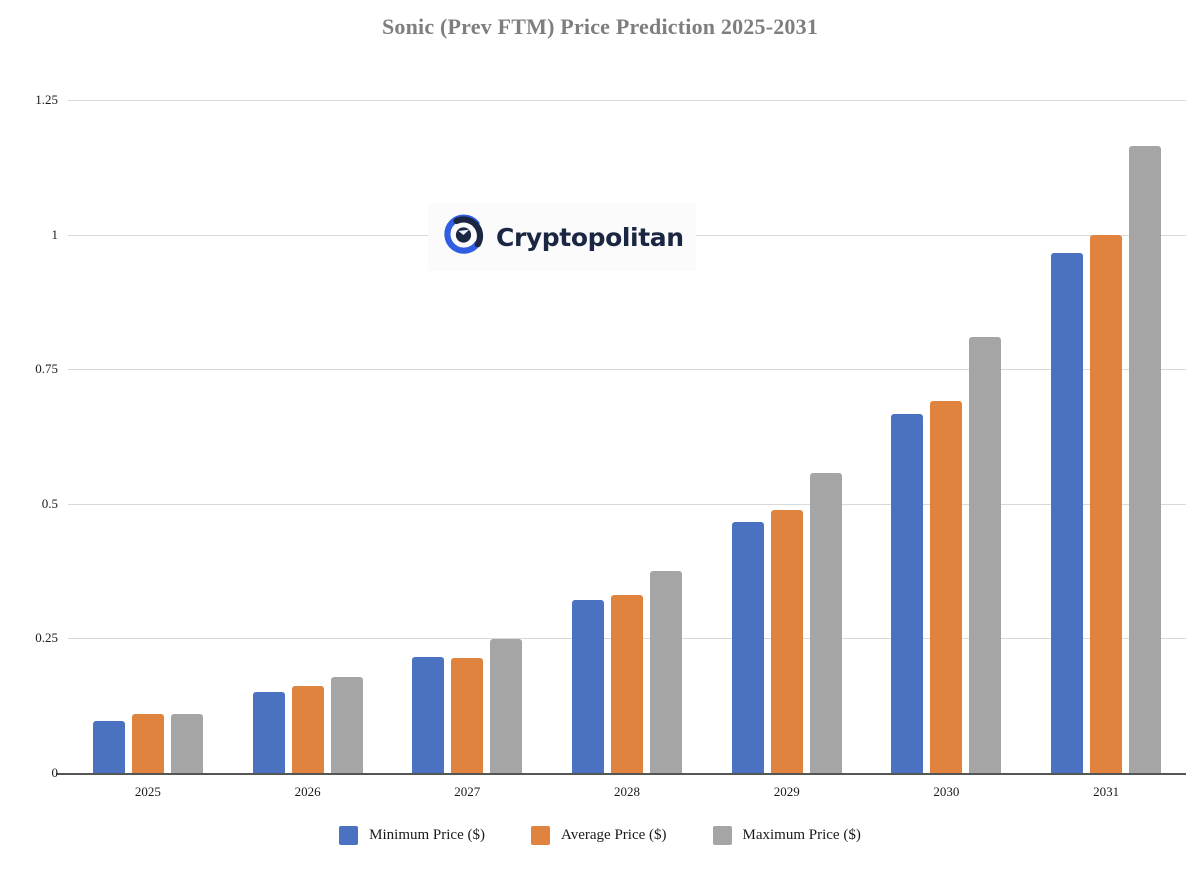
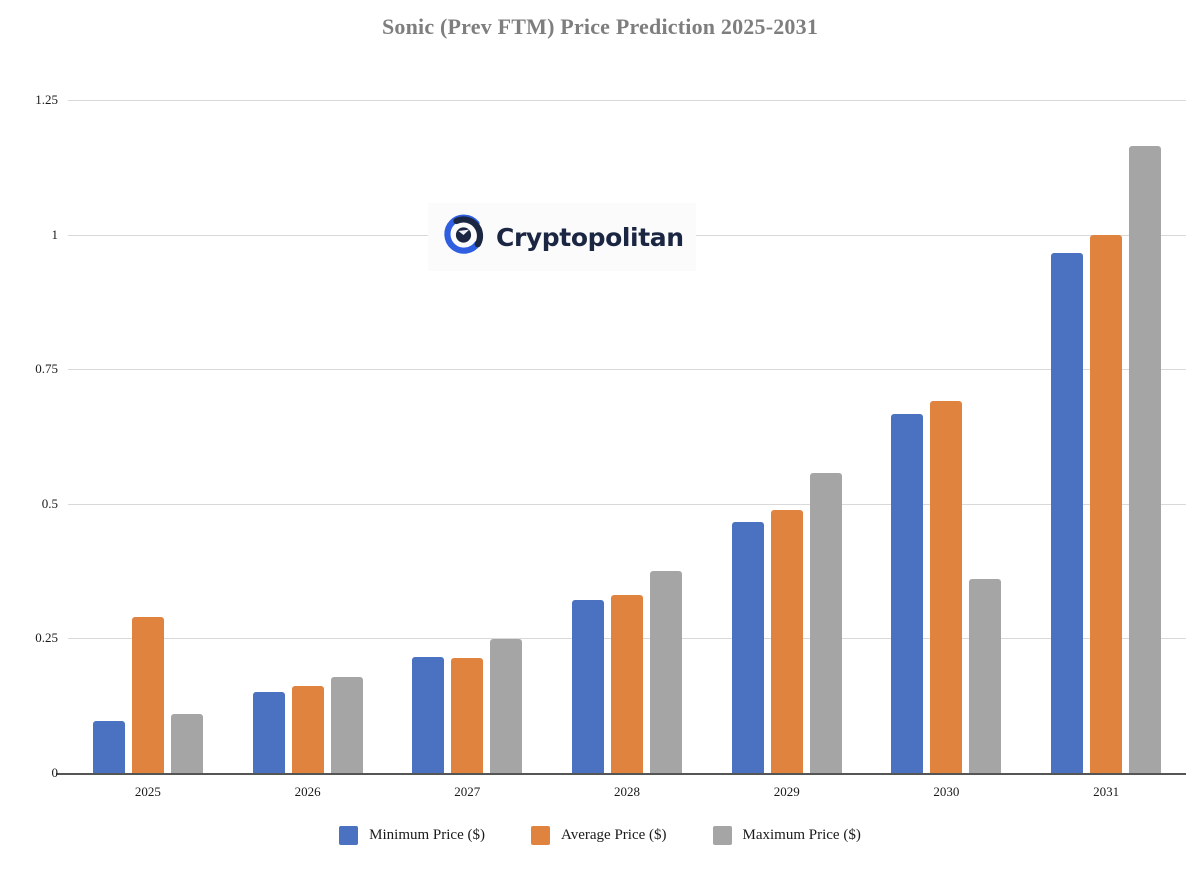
Average Price ($)/2025: 0.11 -> 0.29
Maximum Price ($)/2030: 0.81 -> 0.36
